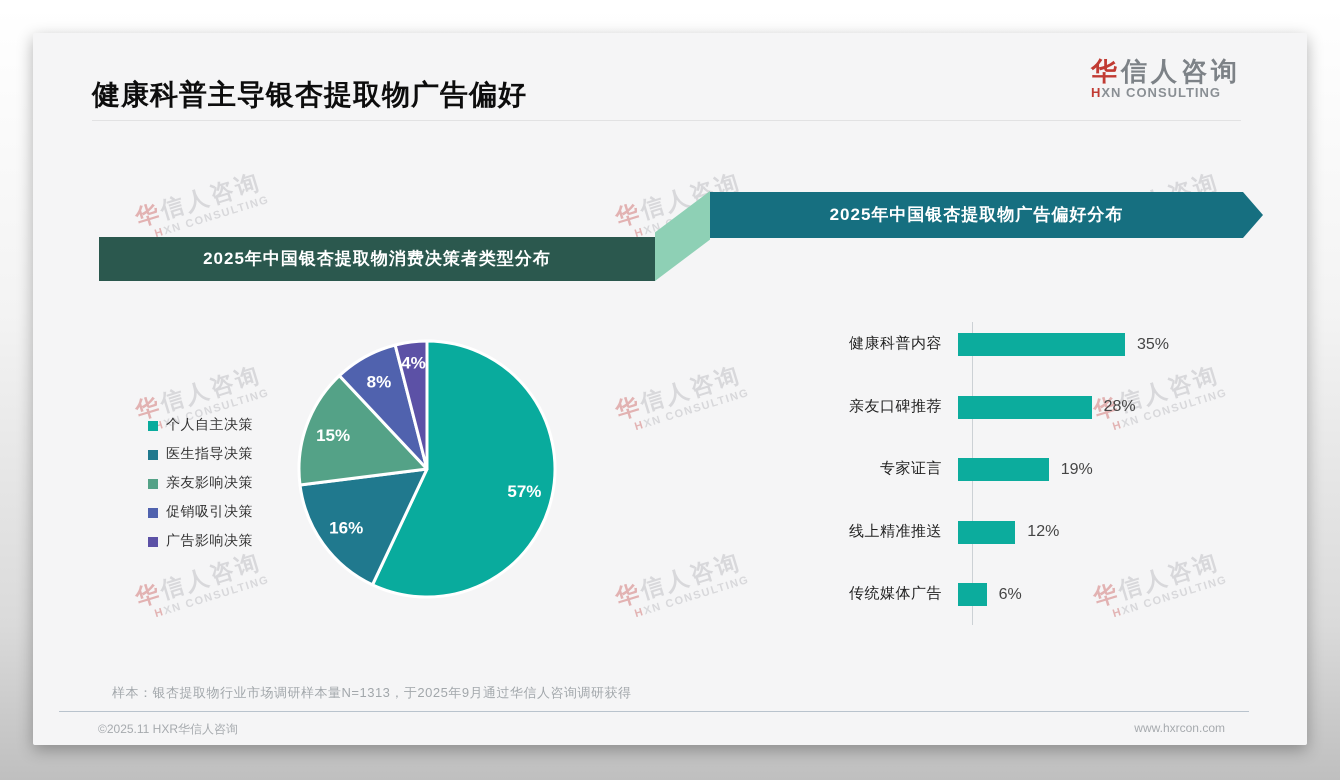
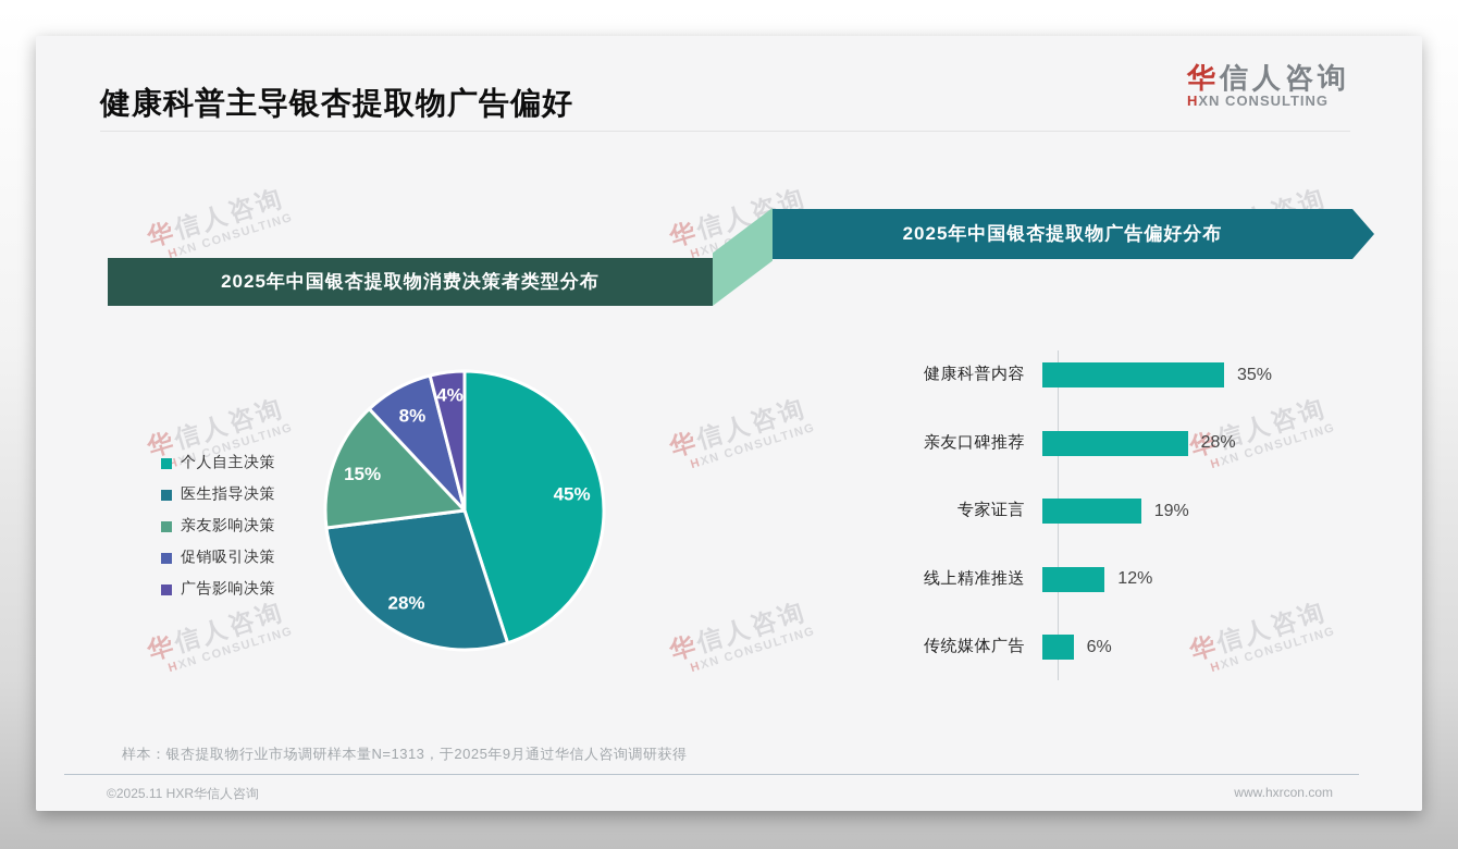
2025年中国银杏提取物消费决策者类型分布/个人自主决策: 57% -> 45%
2025年中国银杏提取物消费决策者类型分布/医生指导决策: 16% -> 28%
